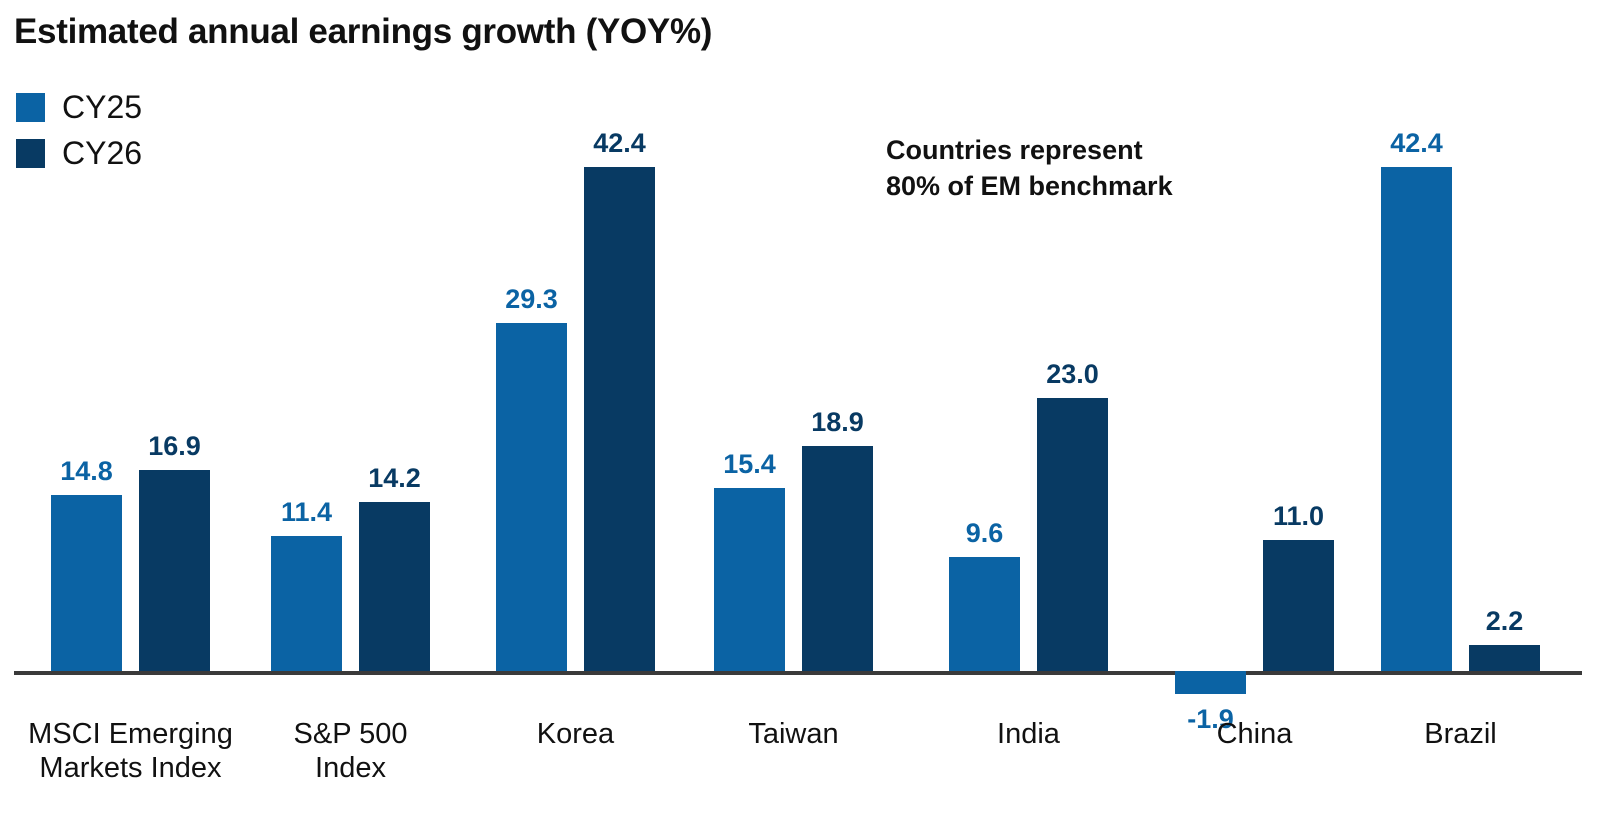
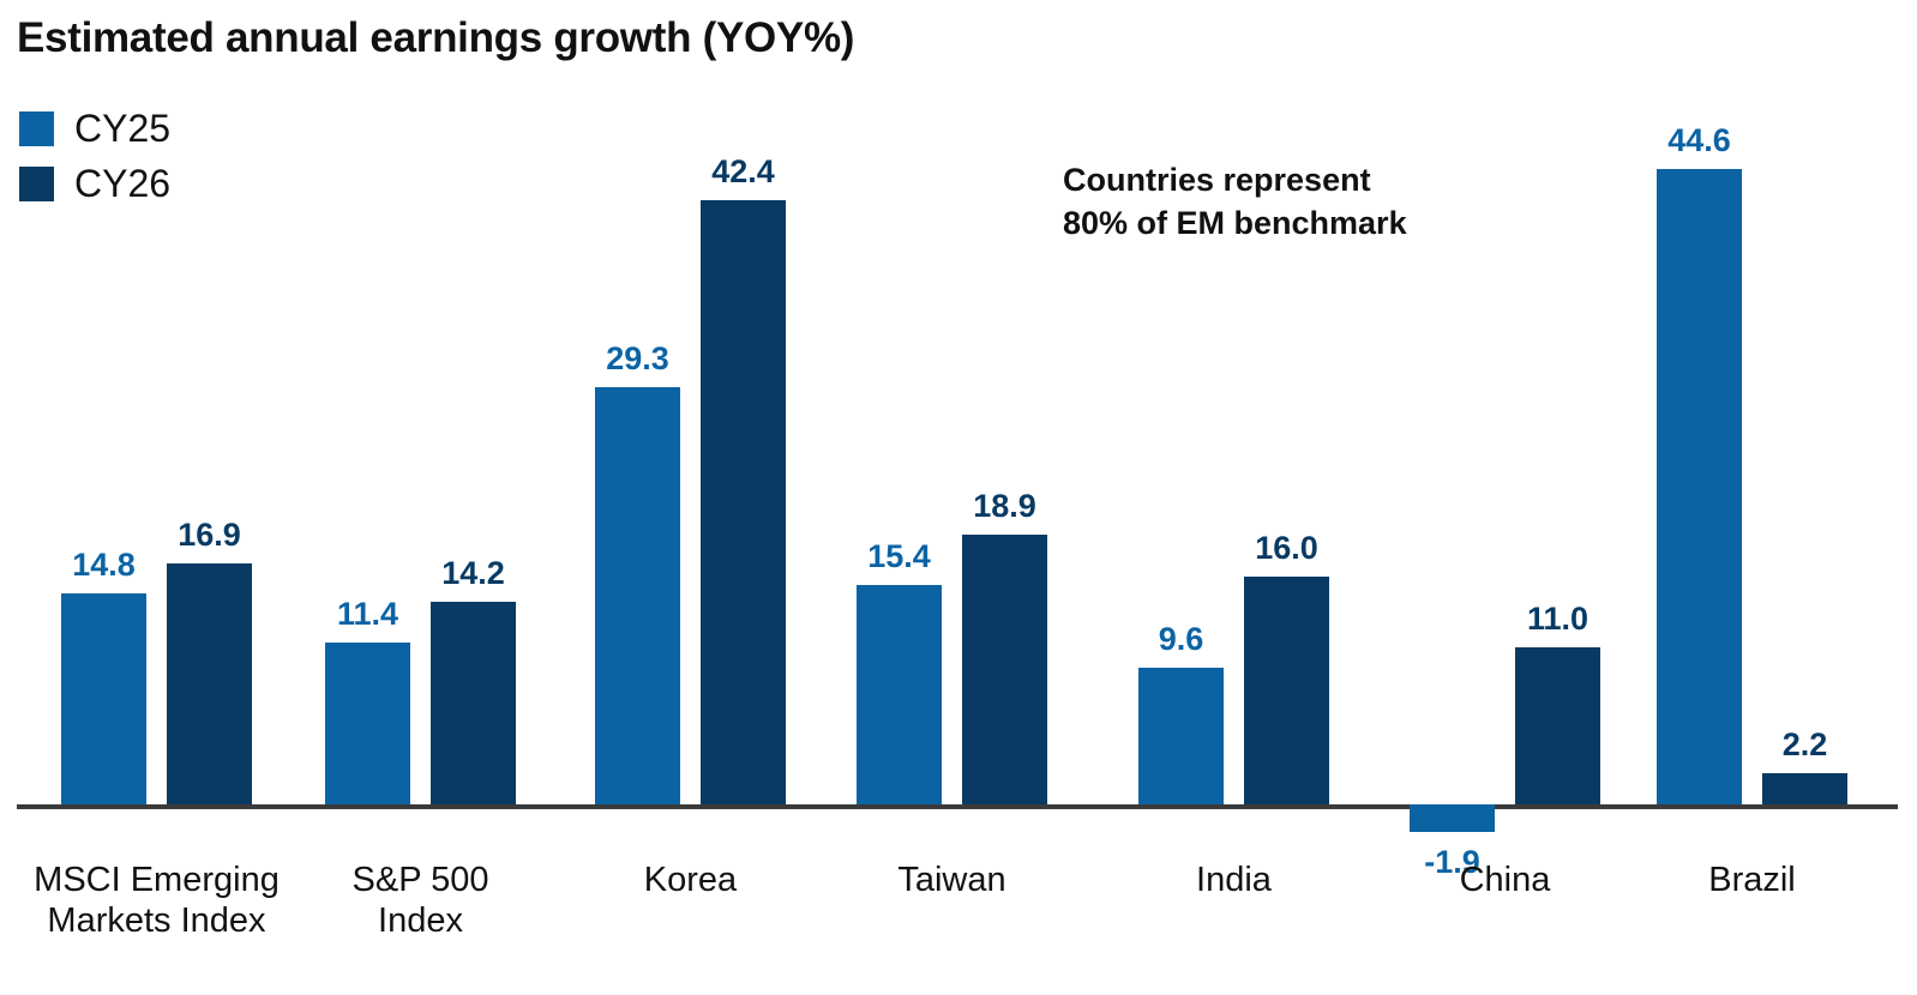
CY26/India: 23.0 -> 16.0
CY25/Brazil: 42.4 -> 44.6
